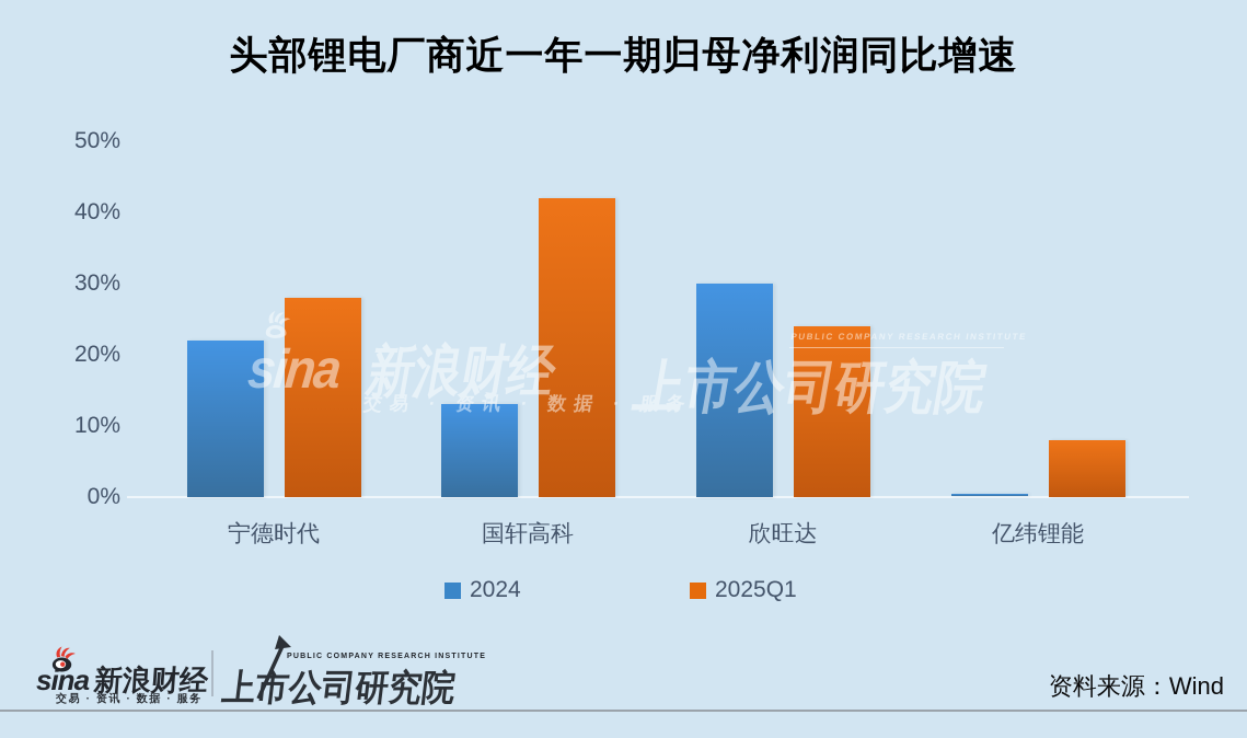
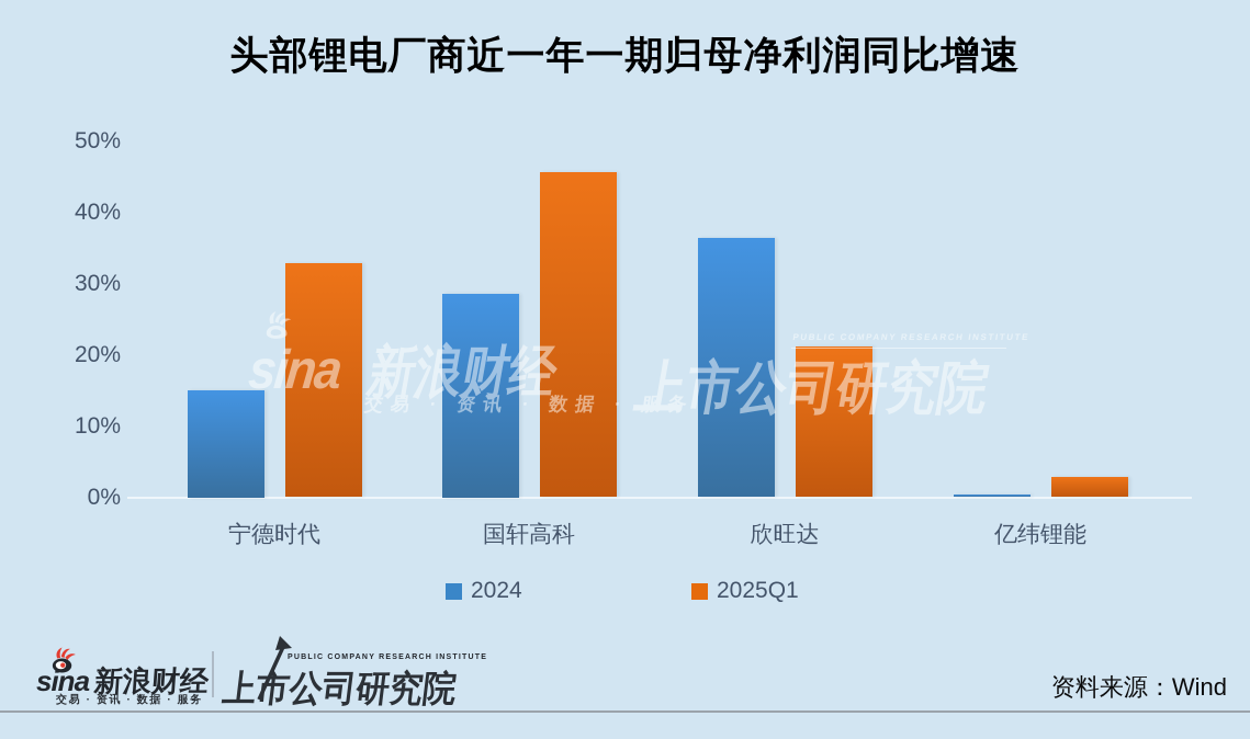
2024/宁德时代: 22% -> 15%
2025Q1/宁德时代: 28% -> 33%
2024/国轩高科: 13% -> 28%
2025Q1/国轩高科: 42% -> 46%
2024/欣旺达: 30% -> 36%
2025Q1/欣旺达: 24% -> 21%
2025Q1/亿纬锂能: 8% -> 3%
